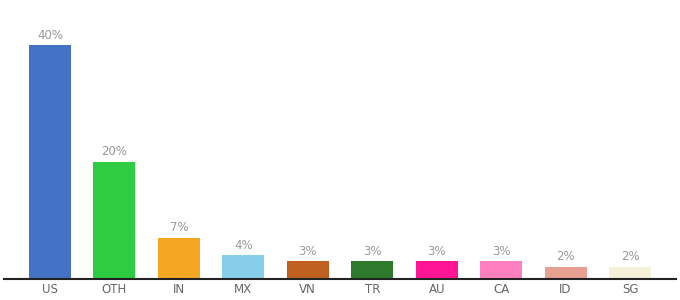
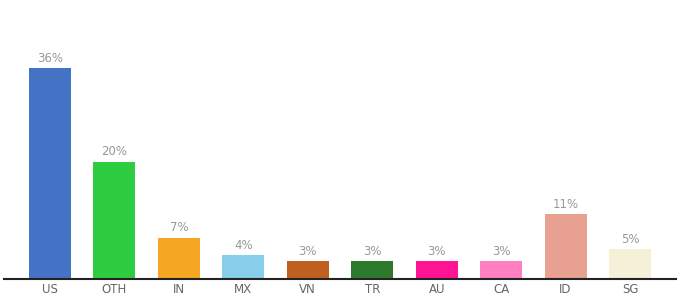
US: 40% -> 36%
ID: 2% -> 11%
SG: 2% -> 5%
